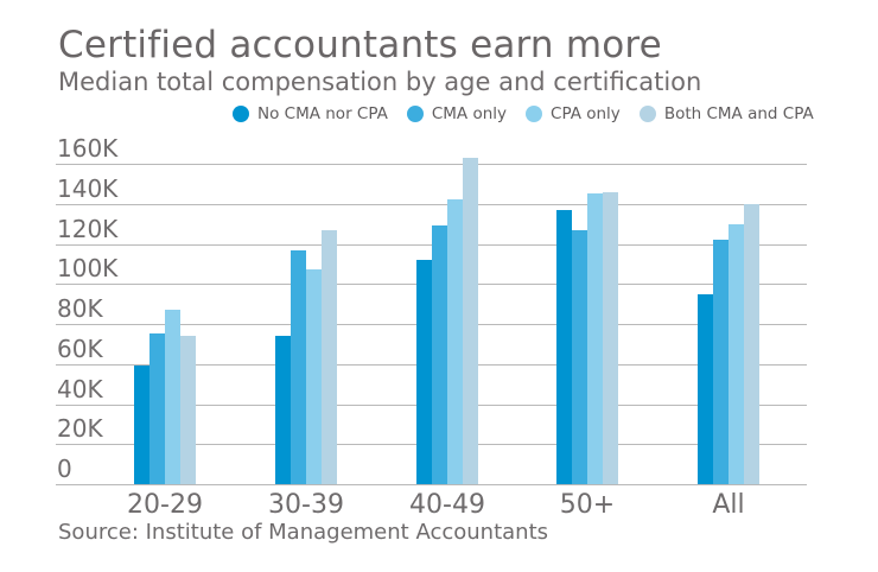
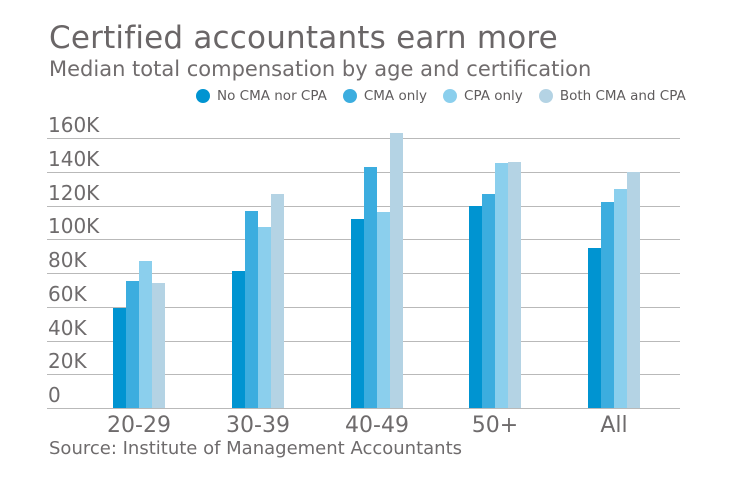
No CMA nor CPA/30-39: 74K -> 81K
CMA only/40-49: 129K -> 143K
CPA only/40-49: 142K -> 116K
No CMA nor CPA/50+: 137K -> 120K
